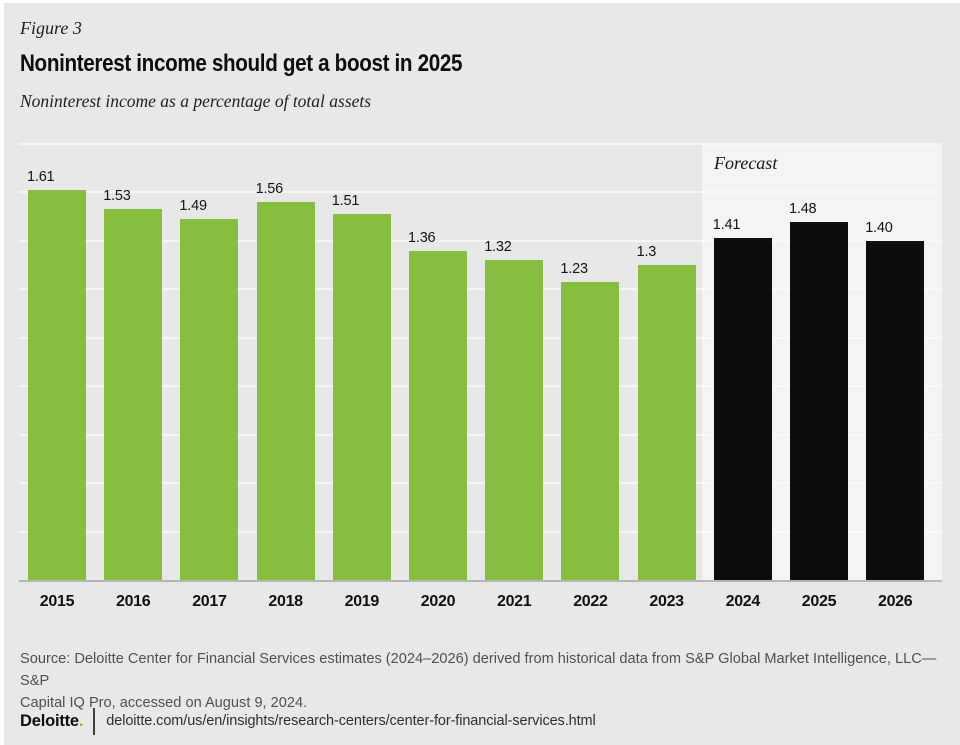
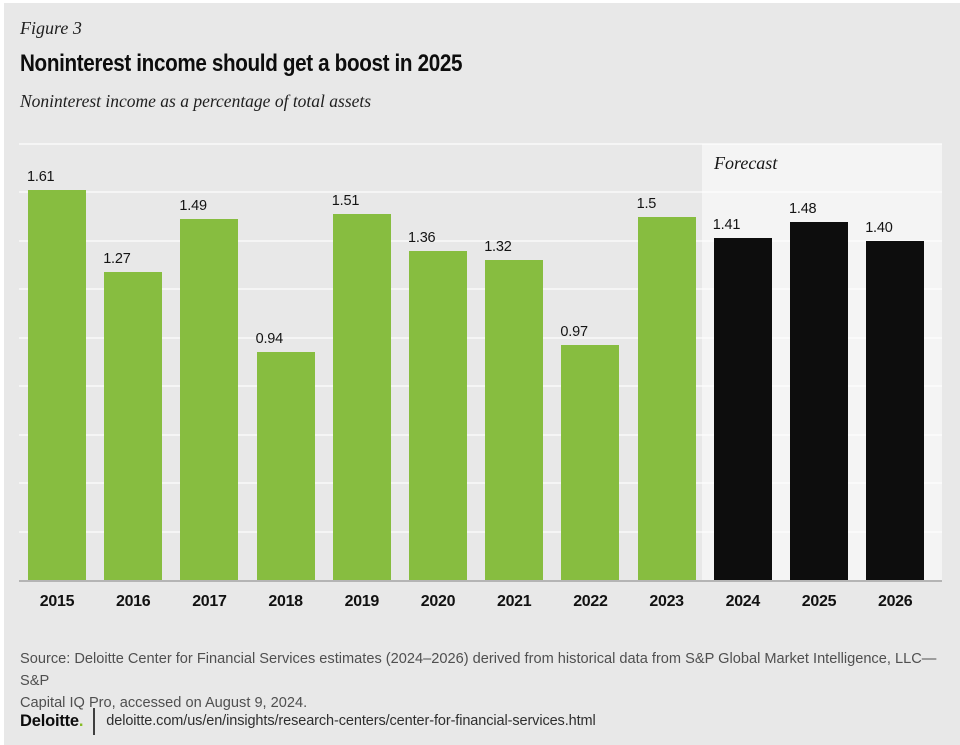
2016: 1.53 -> 1.27
2018: 1.56 -> 0.94
2022: 1.23 -> 0.97
2023: 1.3 -> 1.5
